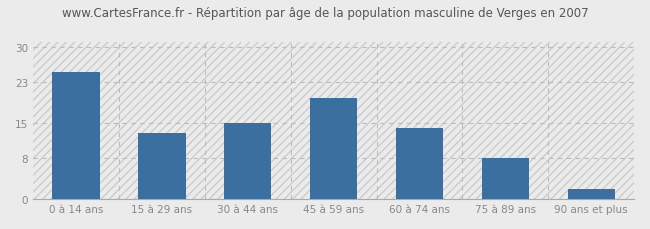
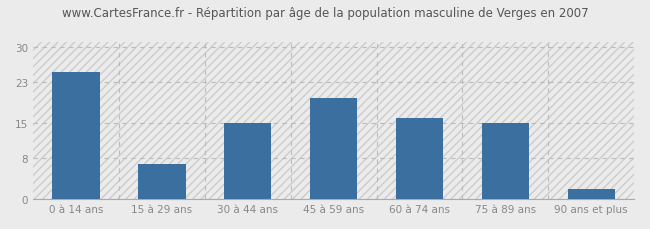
15 à 29 ans: 13 -> 7
60 à 74 ans: 14 -> 16
75 à 89 ans: 8 -> 15
